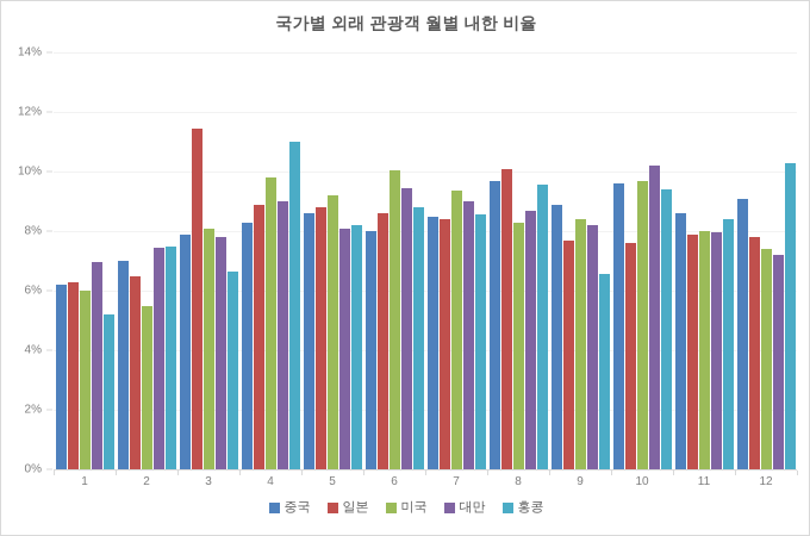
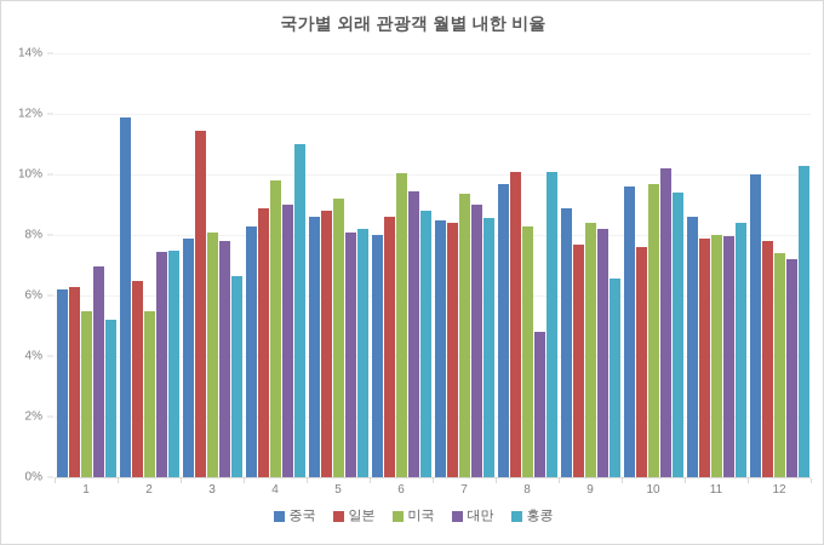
미국/1: 6.0% -> 5.5%
중국/2: 7.0% -> 11.9%
대만/8: 8.7% -> 4.8%
홍콩/8: 9.6% -> 10.1%
중국/12: 9.1% -> 10.0%
